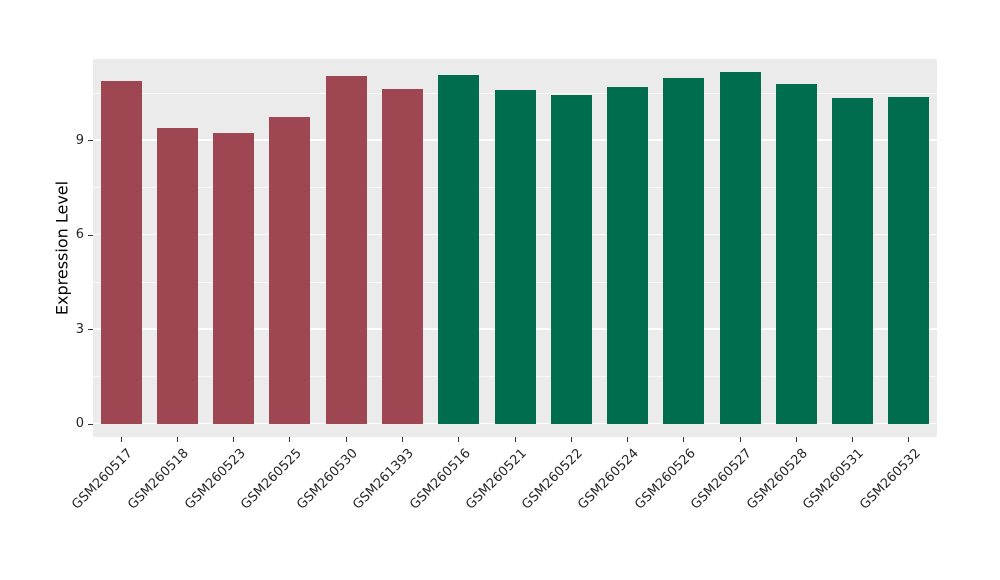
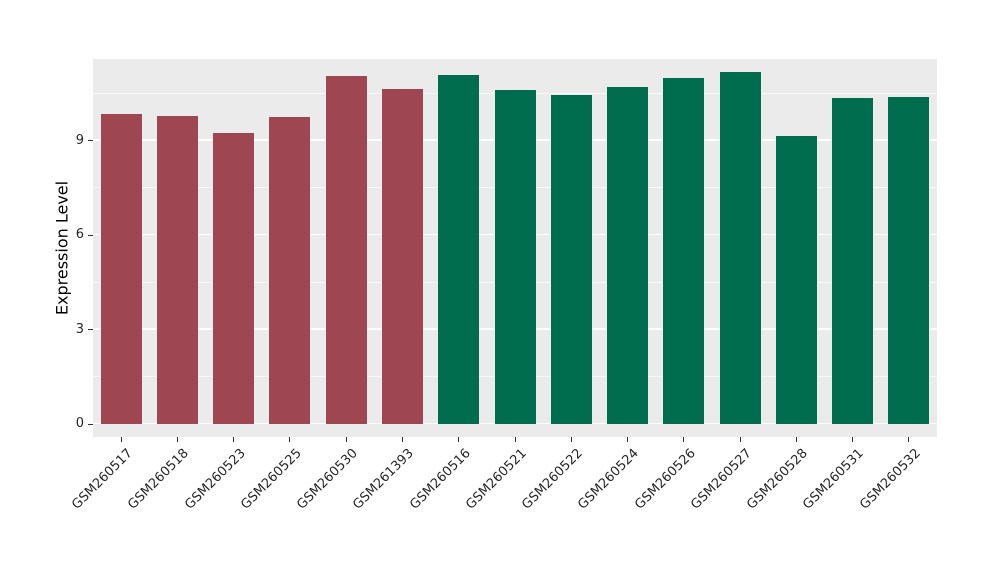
GSM260517: 10.9 -> 9.8
GSM260518: 9.4 -> 9.8
GSM260528: 10.8 -> 9.2
